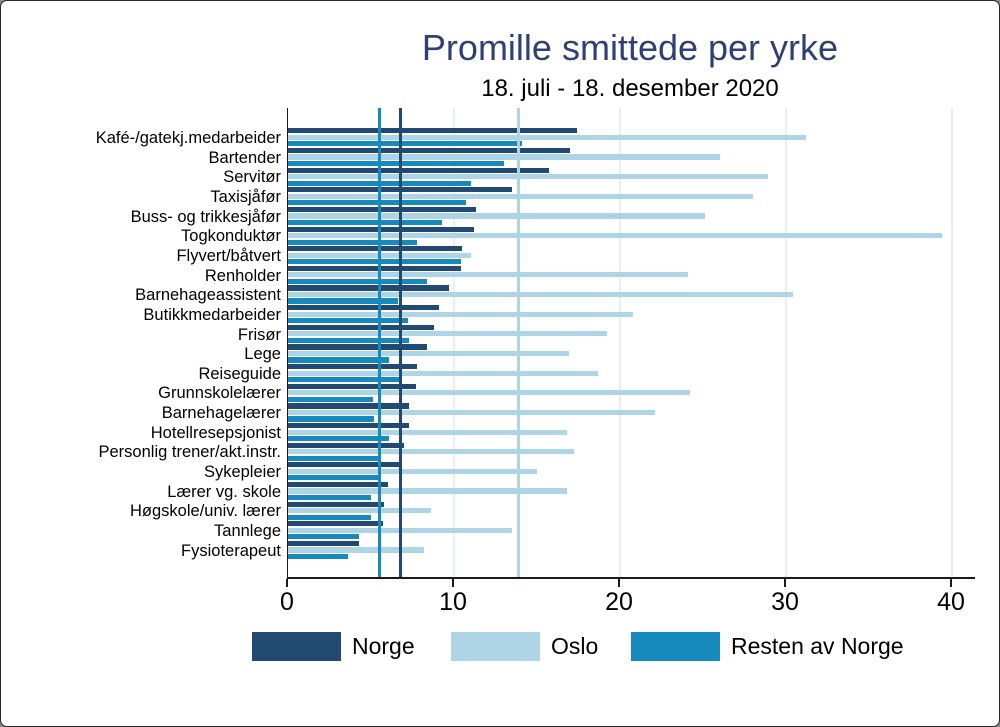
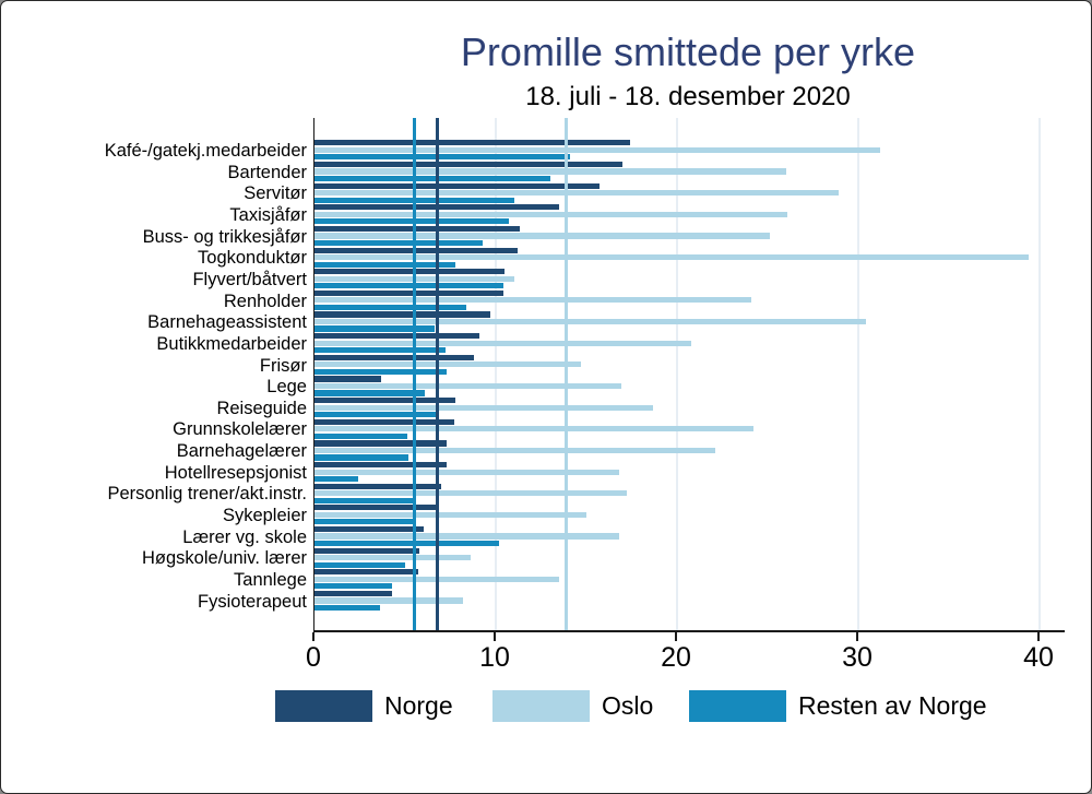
Oslo/Taxisjåfør: 28.0 -> 26.1
Oslo/Frisør: 19.2 -> 14.7
Norge/Lege: 8.4 -> 3.7
Resten av Norge/Hotellresepsjonist: 6.1 -> 2.4
Resten av Norge/Lærer vg. skole: 5.0 -> 10.2
